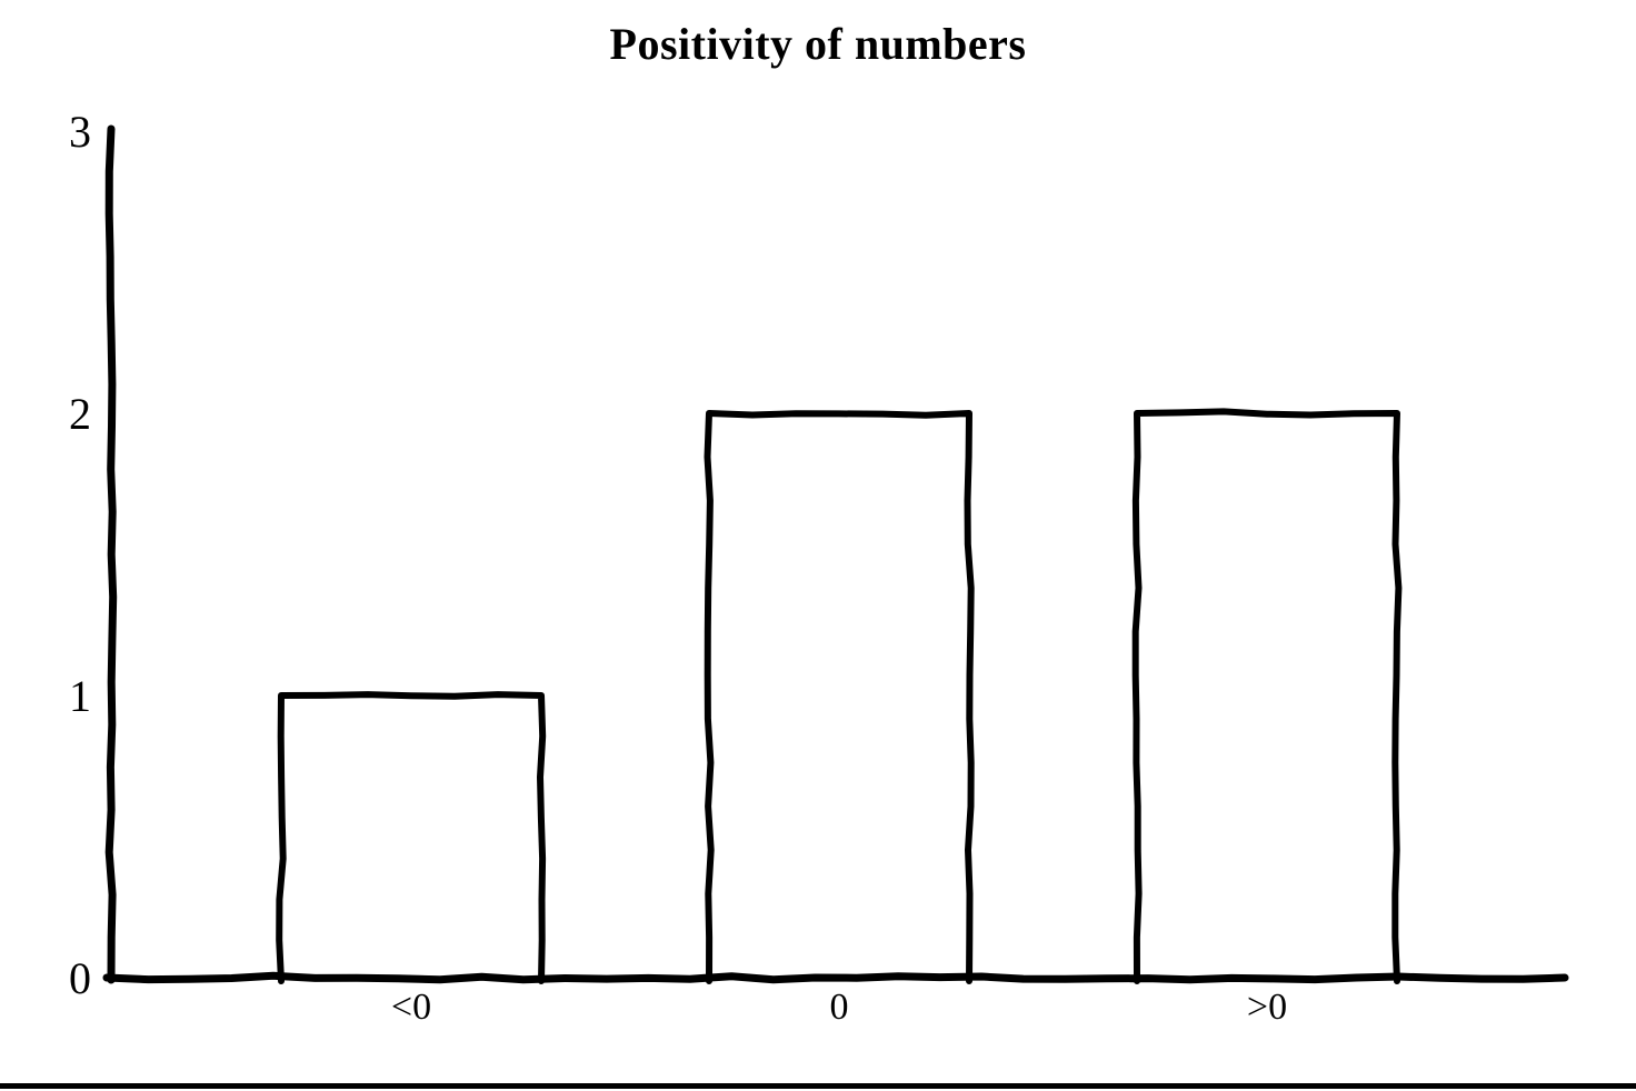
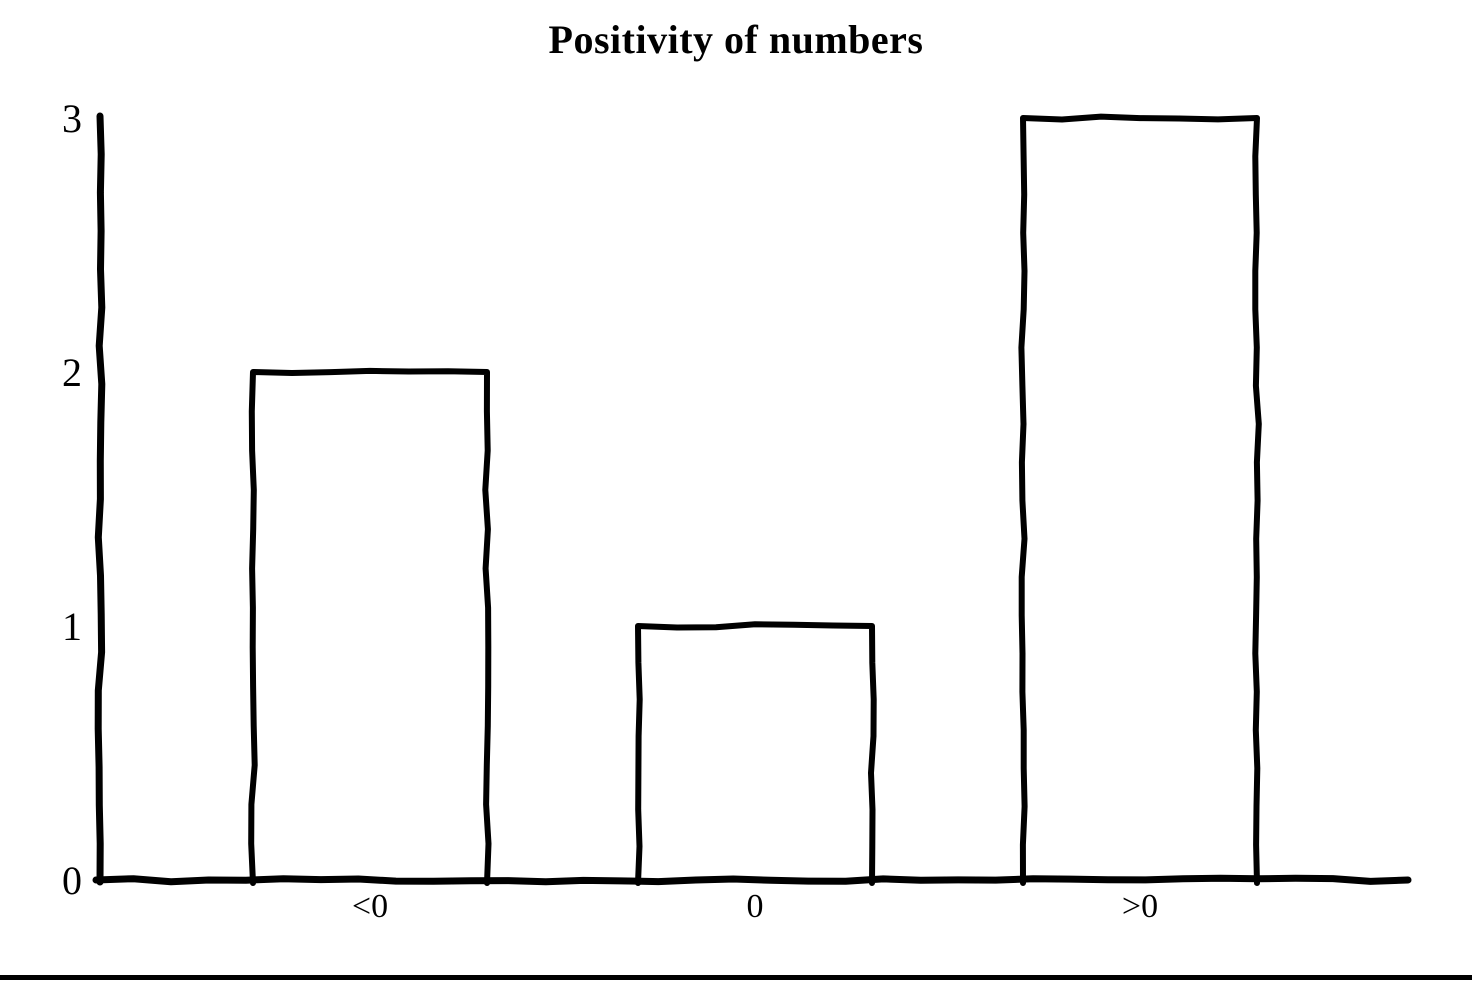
<0: 1 -> 2
0: 2 -> 1
>0: 2 -> 3
